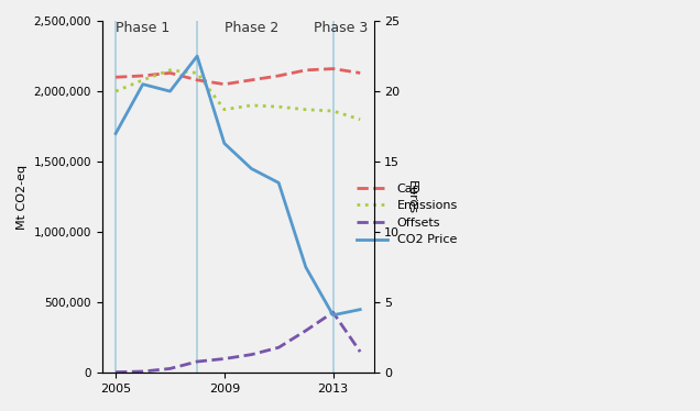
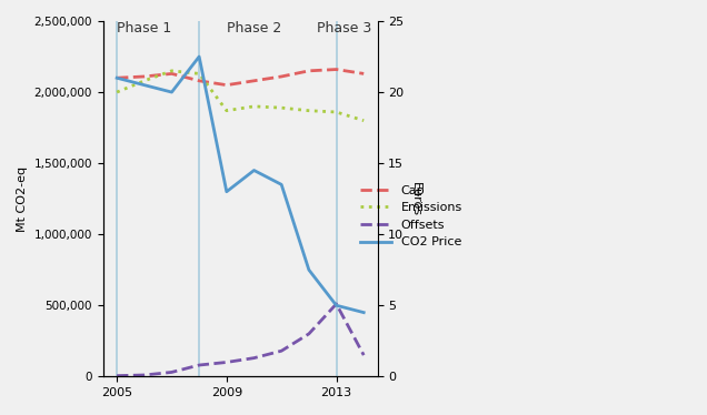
CO2 Price/2005: 17.0 -> 21.0
CO2 Price/2009: 16.3 -> 13.0
Offsets/2013: 430,000 -> 510,000
CO2 Price/2013: 4.1 -> 5.0
